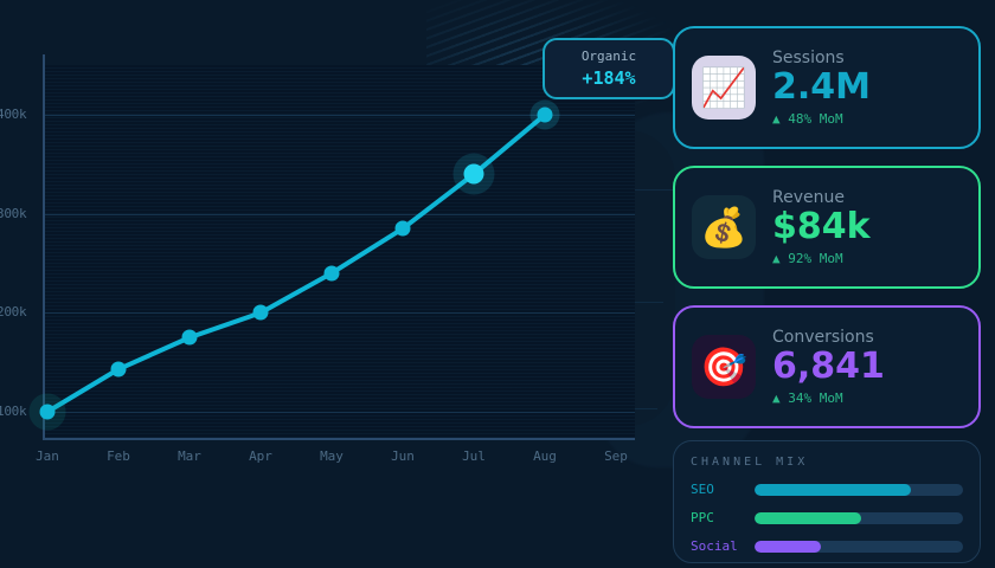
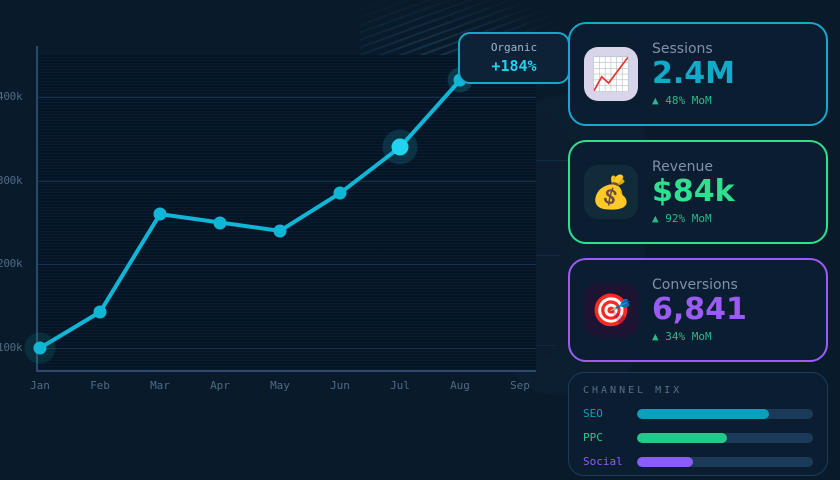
Mar: 180k -> 260k
Apr: 200k -> 250k
Aug: 400k -> 420k
